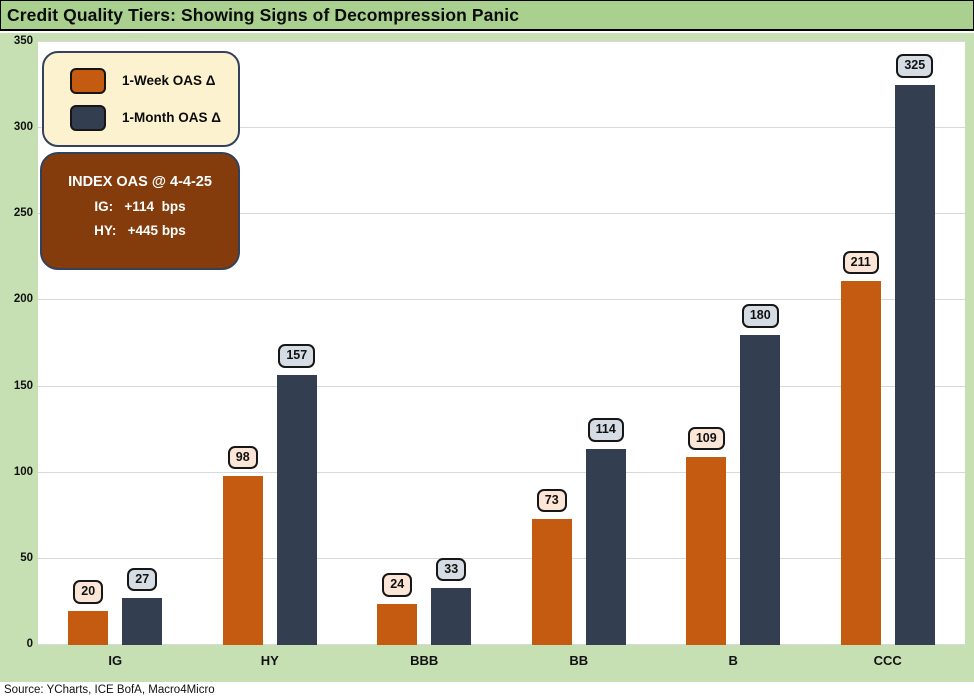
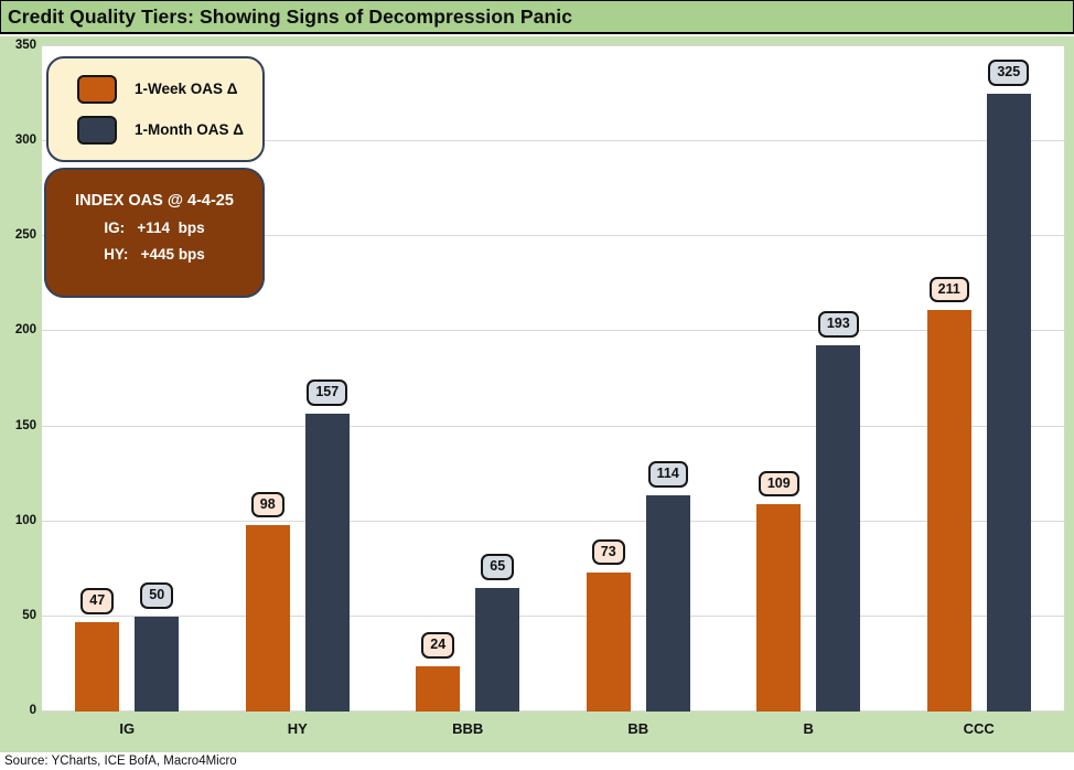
1-Week OAS Δ/IG: 20 -> 47
1-Month OAS Δ/IG: 27 -> 50
1-Month OAS Δ/BBB: 33 -> 65
1-Month OAS Δ/B: 180 -> 193
